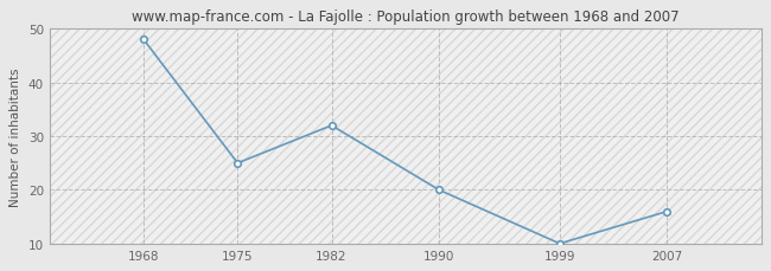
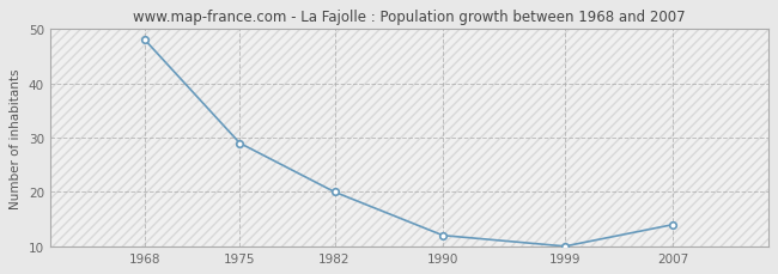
1975: 25 -> 29
1982: 32 -> 20
1990: 20 -> 12
2007: 16 -> 14
